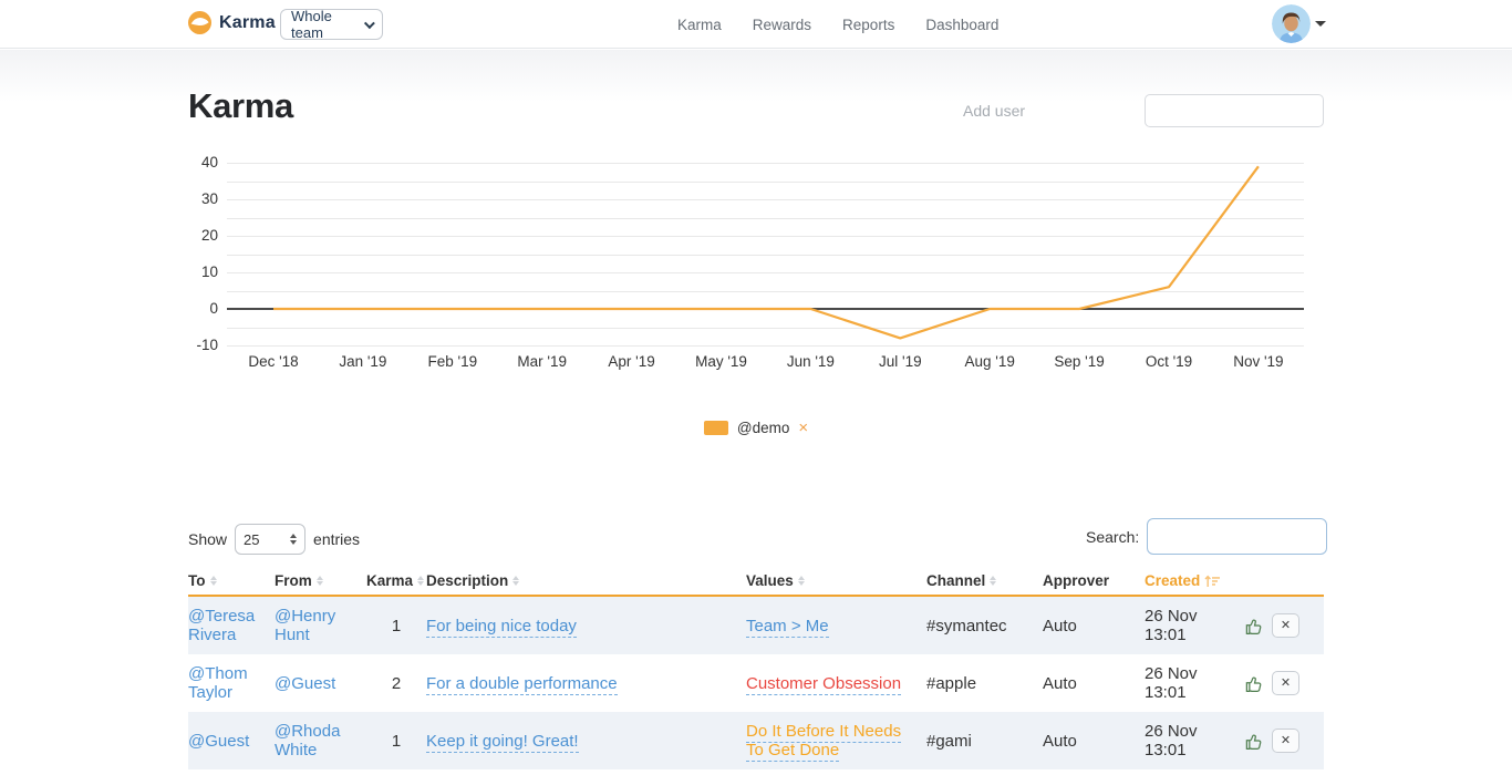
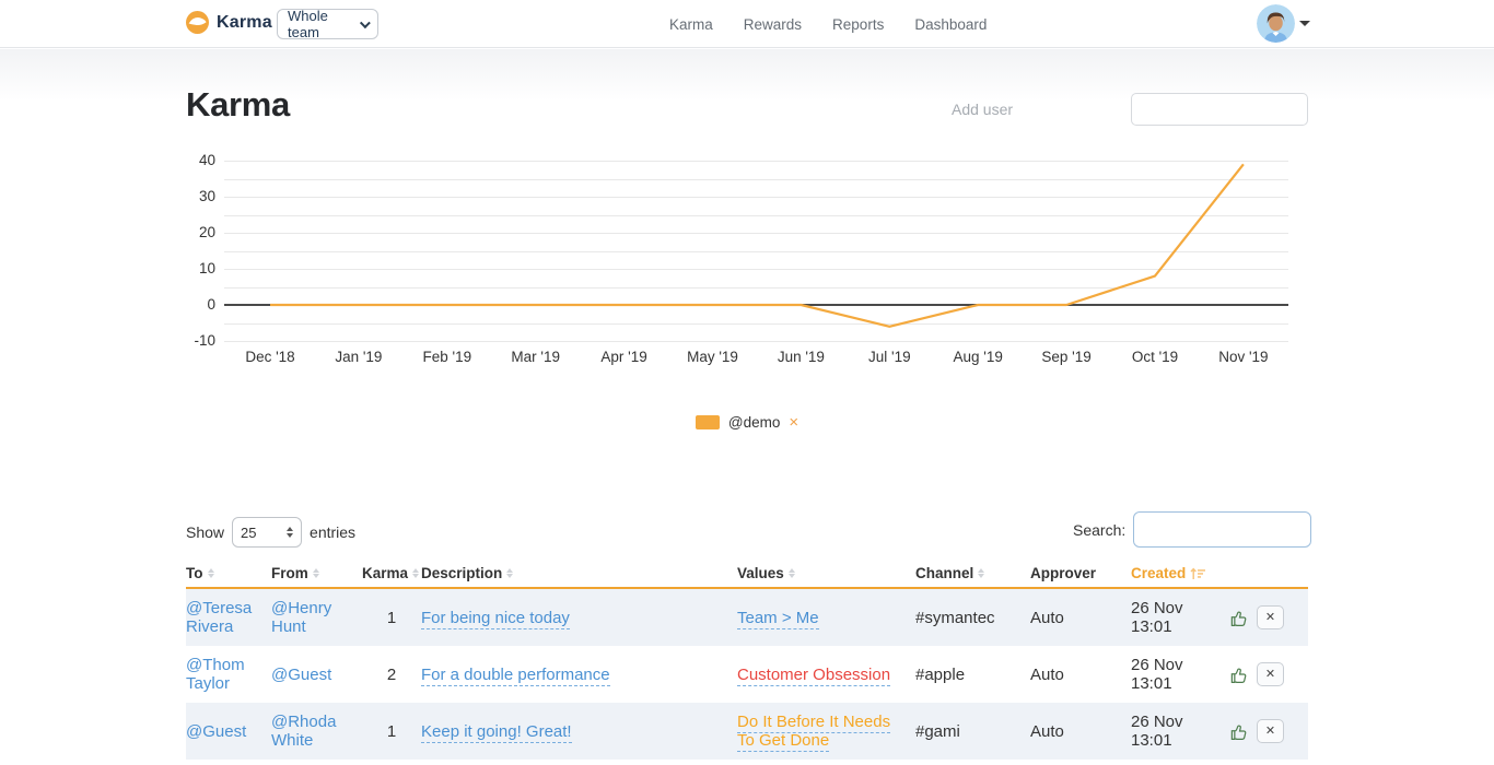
Jul '19: -8 -> -6
Oct '19: 6 -> 8
